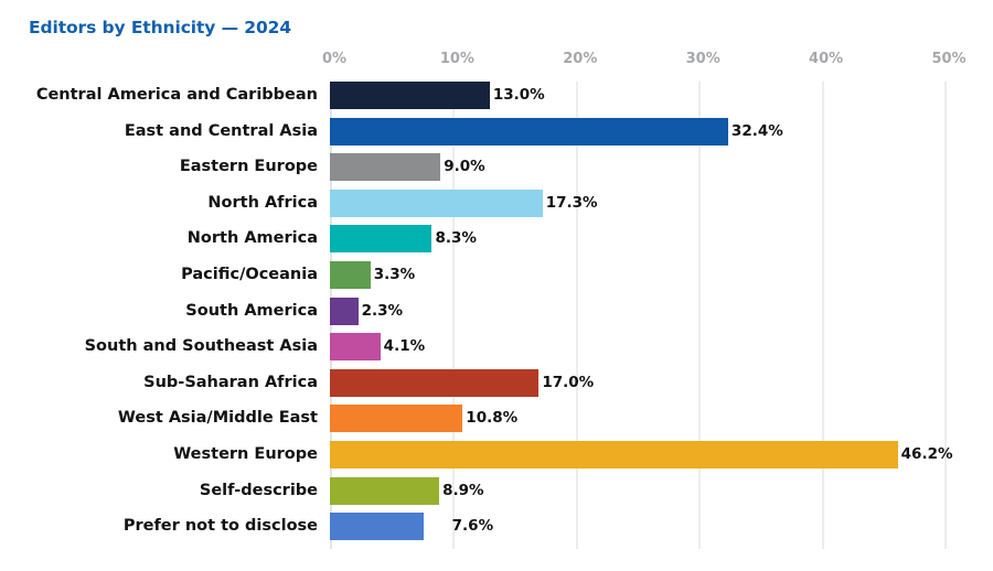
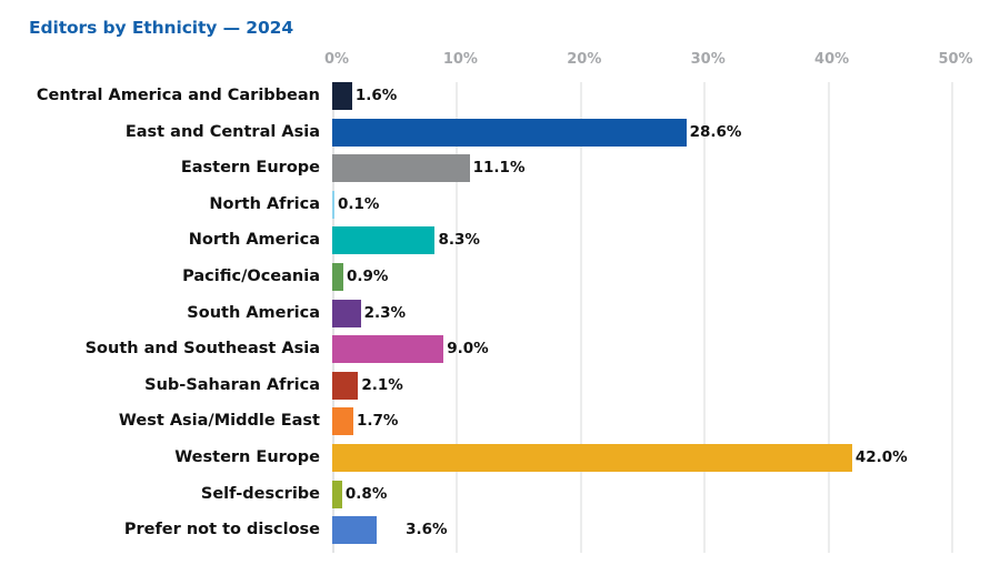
Central America and Caribbean: 13.0% -> 1.6%
East and Central Asia: 32.4% -> 28.6%
Eastern Europe: 9.0% -> 11.1%
North Africa: 17.3% -> 0.1%
Pacific/Oceania: 3.3% -> 0.9%
South and Southeast Asia: 4.1% -> 9.0%
Sub-Saharan Africa: 17.0% -> 2.1%
West Asia/Middle East: 10.8% -> 1.7%
Western Europe: 46.2% -> 42.0%
Self-describe: 8.9% -> 0.8%
Prefer not to disclose: 7.6% -> 3.6%
